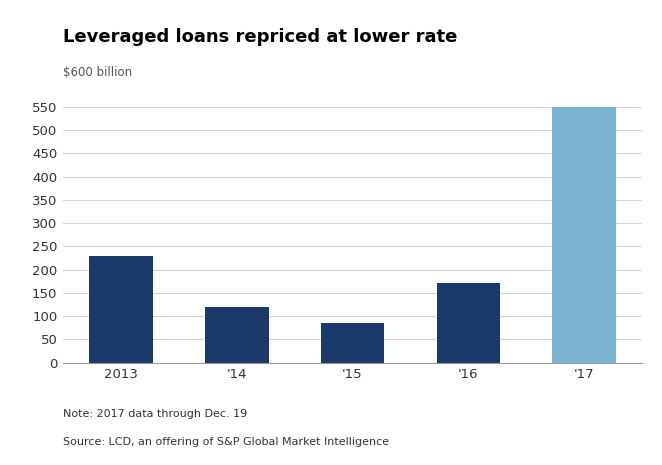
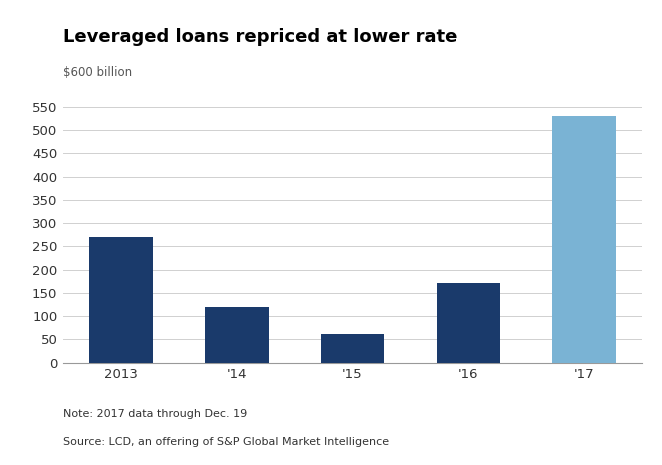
2013: 230 -> 270
'15: 85 -> 62
'17: 550 -> 530
